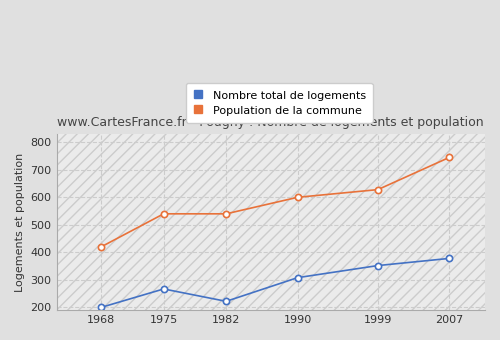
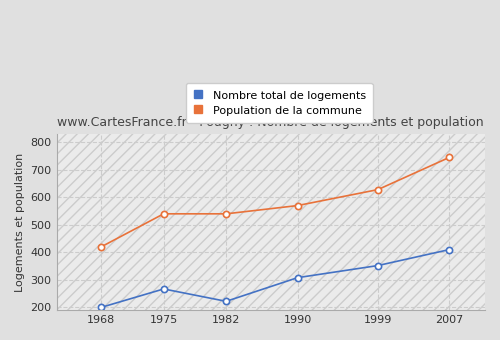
Population de la commune/1990: 600 -> 570
Nombre total de logements/2007: 378 -> 410
